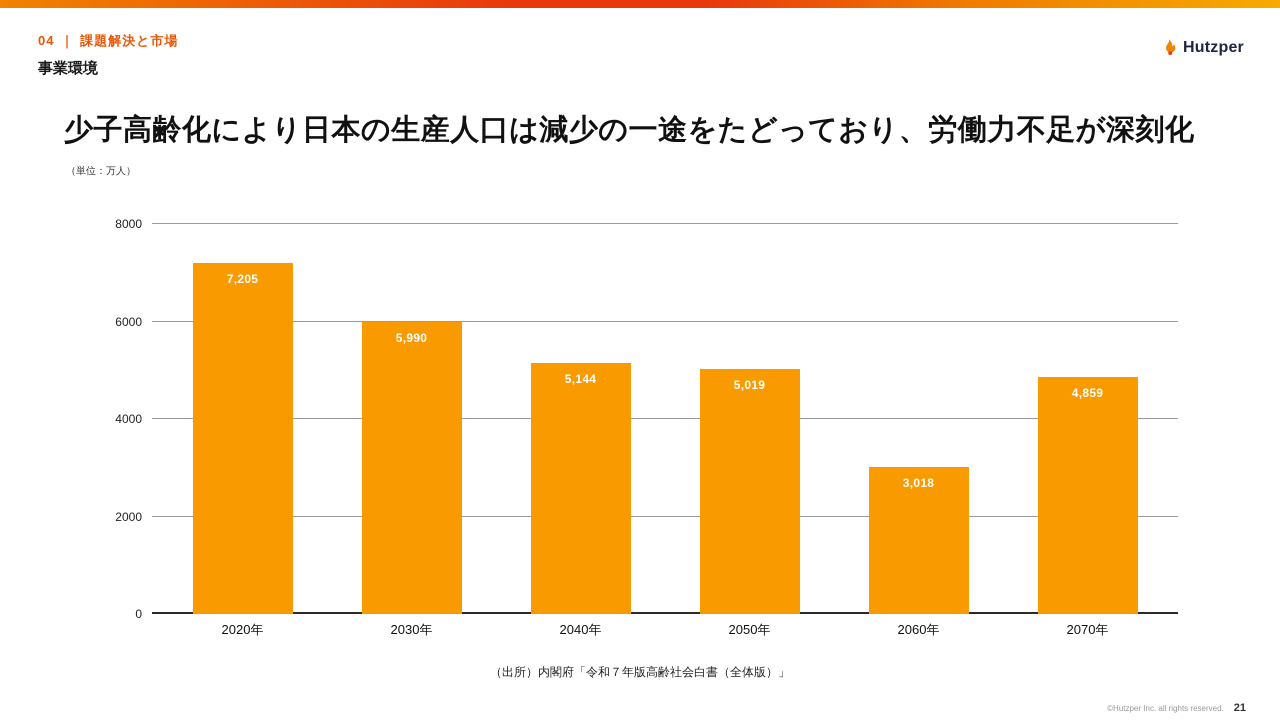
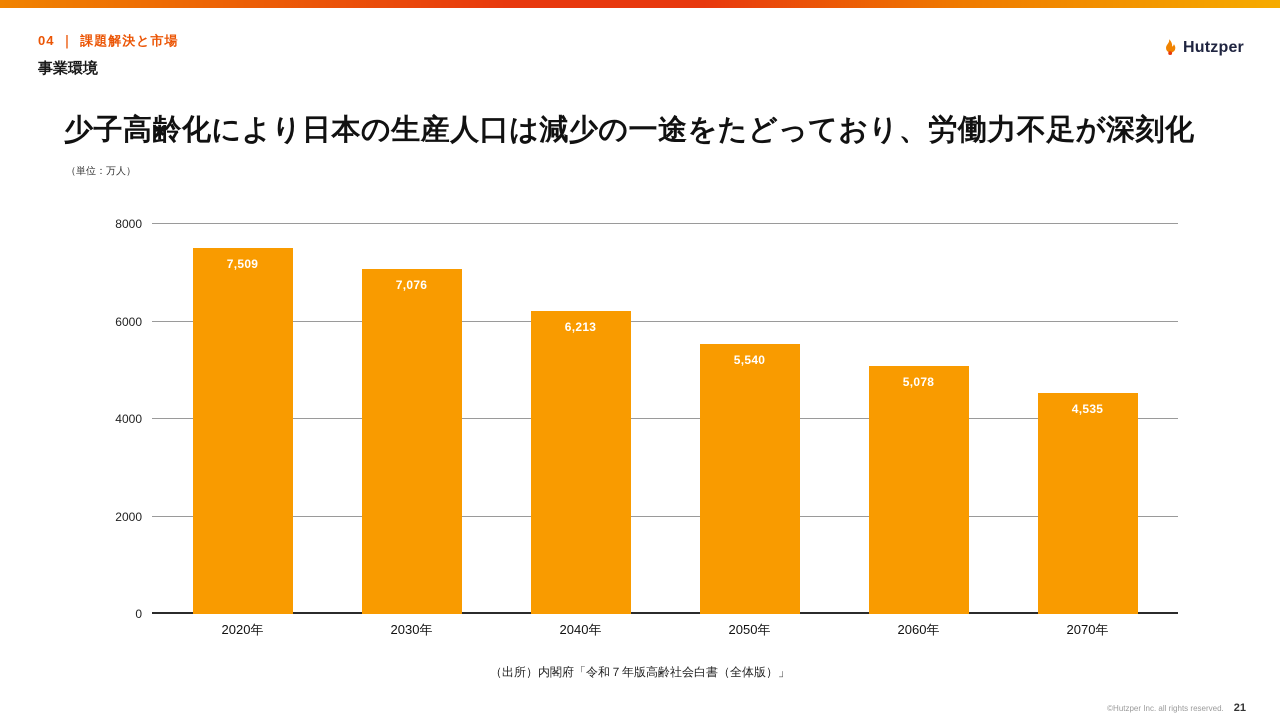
2020年: 7,205 -> 7,509
2030年: 5,990 -> 7,076
2040年: 5,144 -> 6,213
2050年: 5,019 -> 5,540
2060年: 3,018 -> 5,078
2070年: 4,859 -> 4,535
